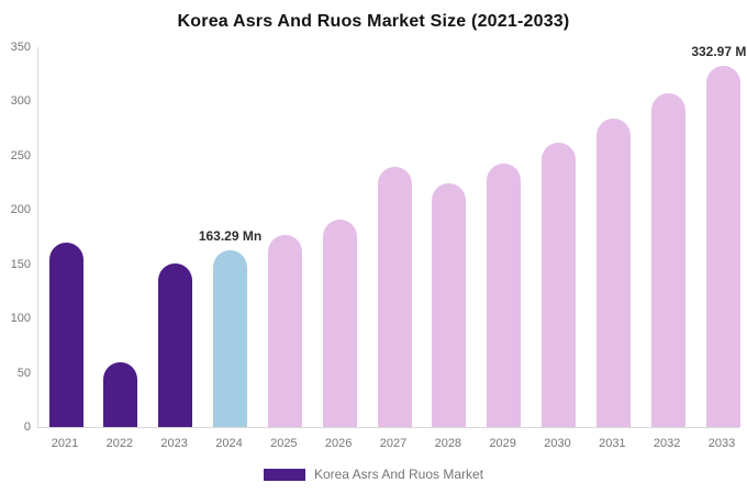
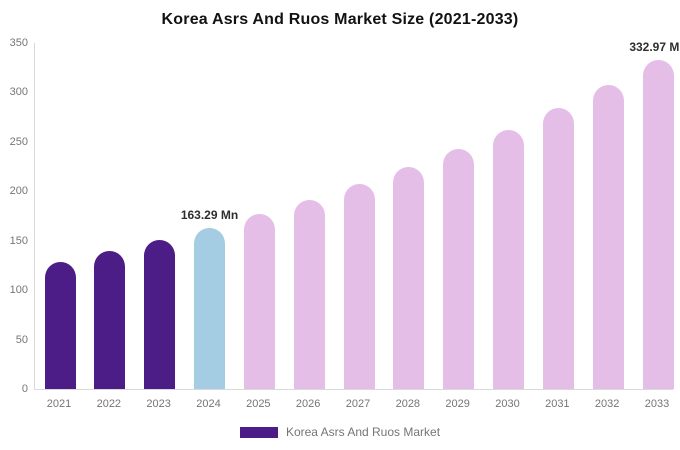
2021: 170 -> 130
2022: 60 -> 140
2027: 240 -> 210
